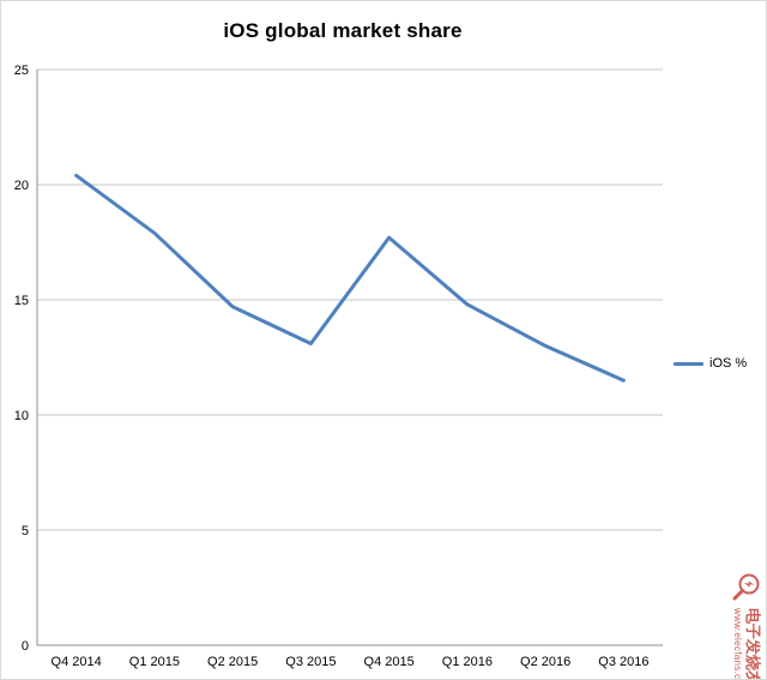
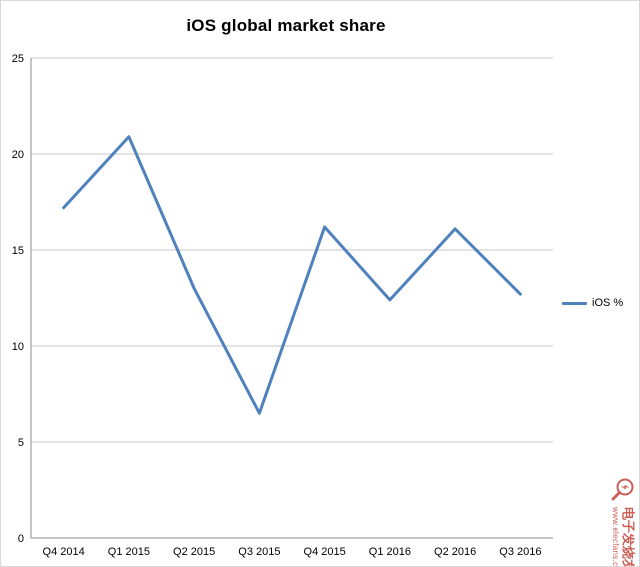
Q4 2014: 20.4 -> 17.2
Q1 2015: 17.9 -> 20.9
Q2 2015: 14.7 -> 13.0
Q3 2015: 13.1 -> 6.5
Q4 2015: 17.7 -> 16.2
Q1 2016: 14.8 -> 12.4
Q2 2016: 13.0 -> 16.1
Q3 2016: 11.5 -> 12.7
